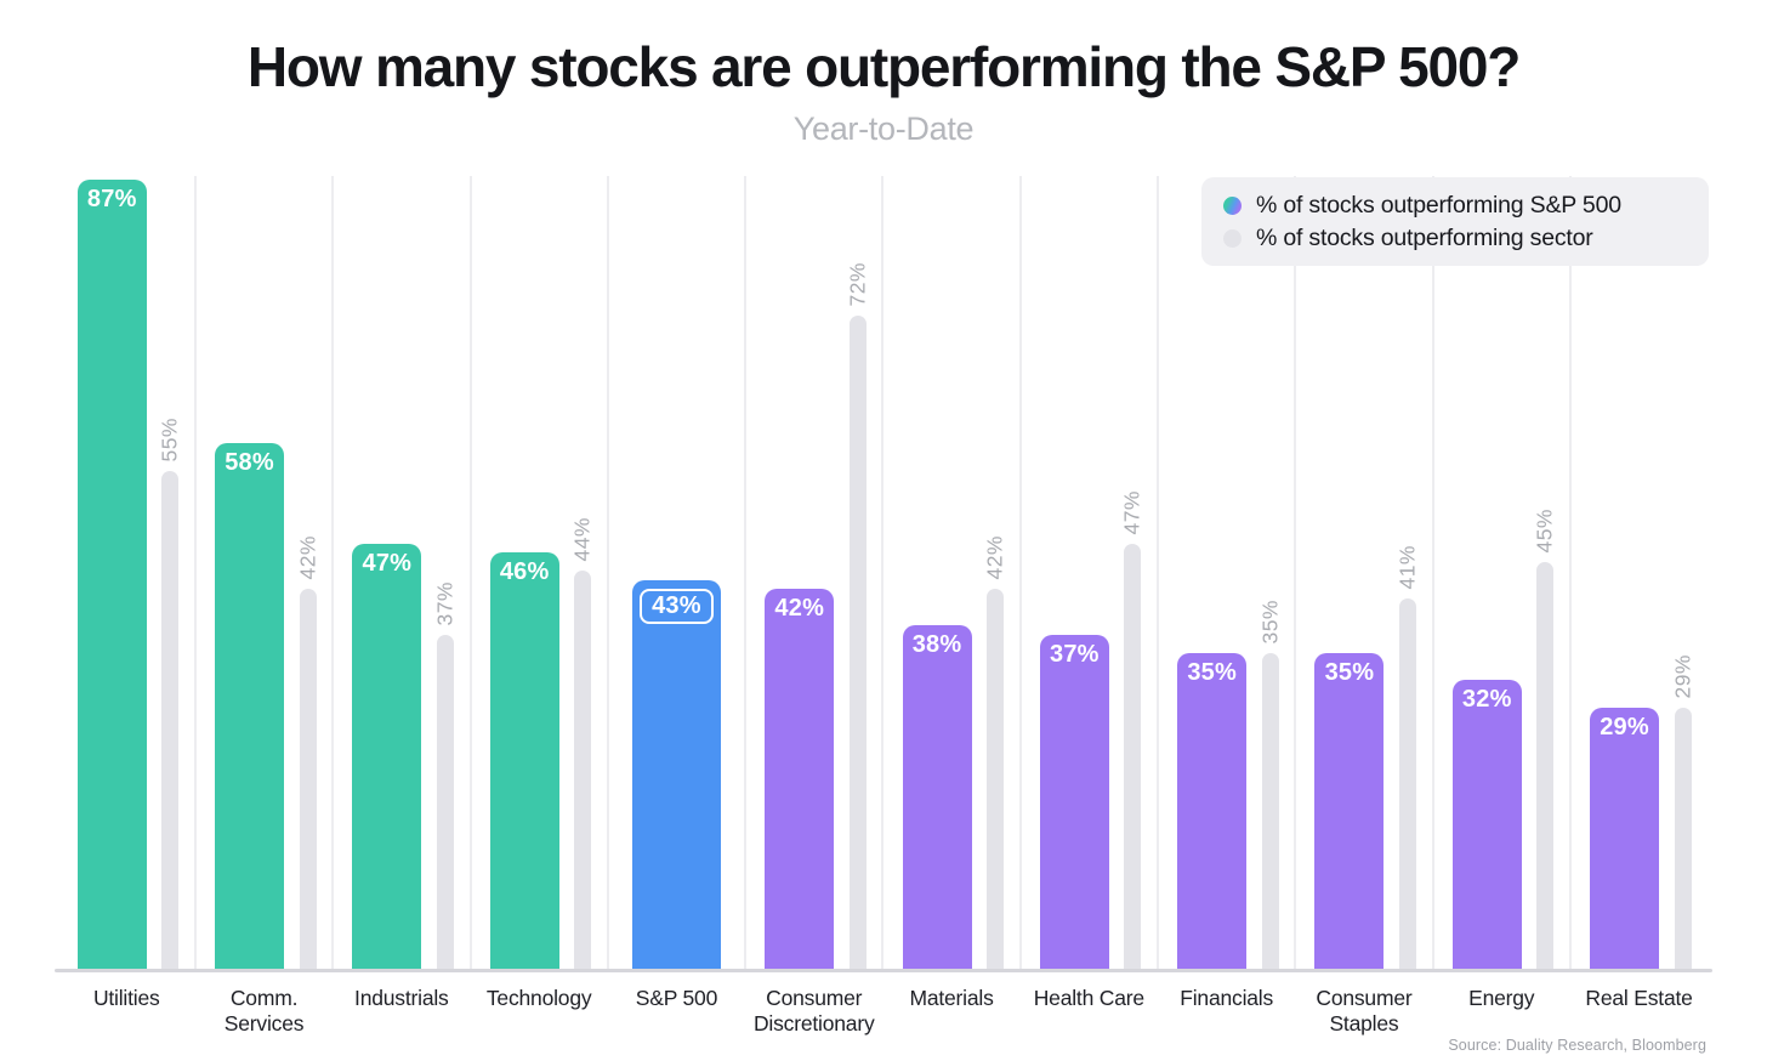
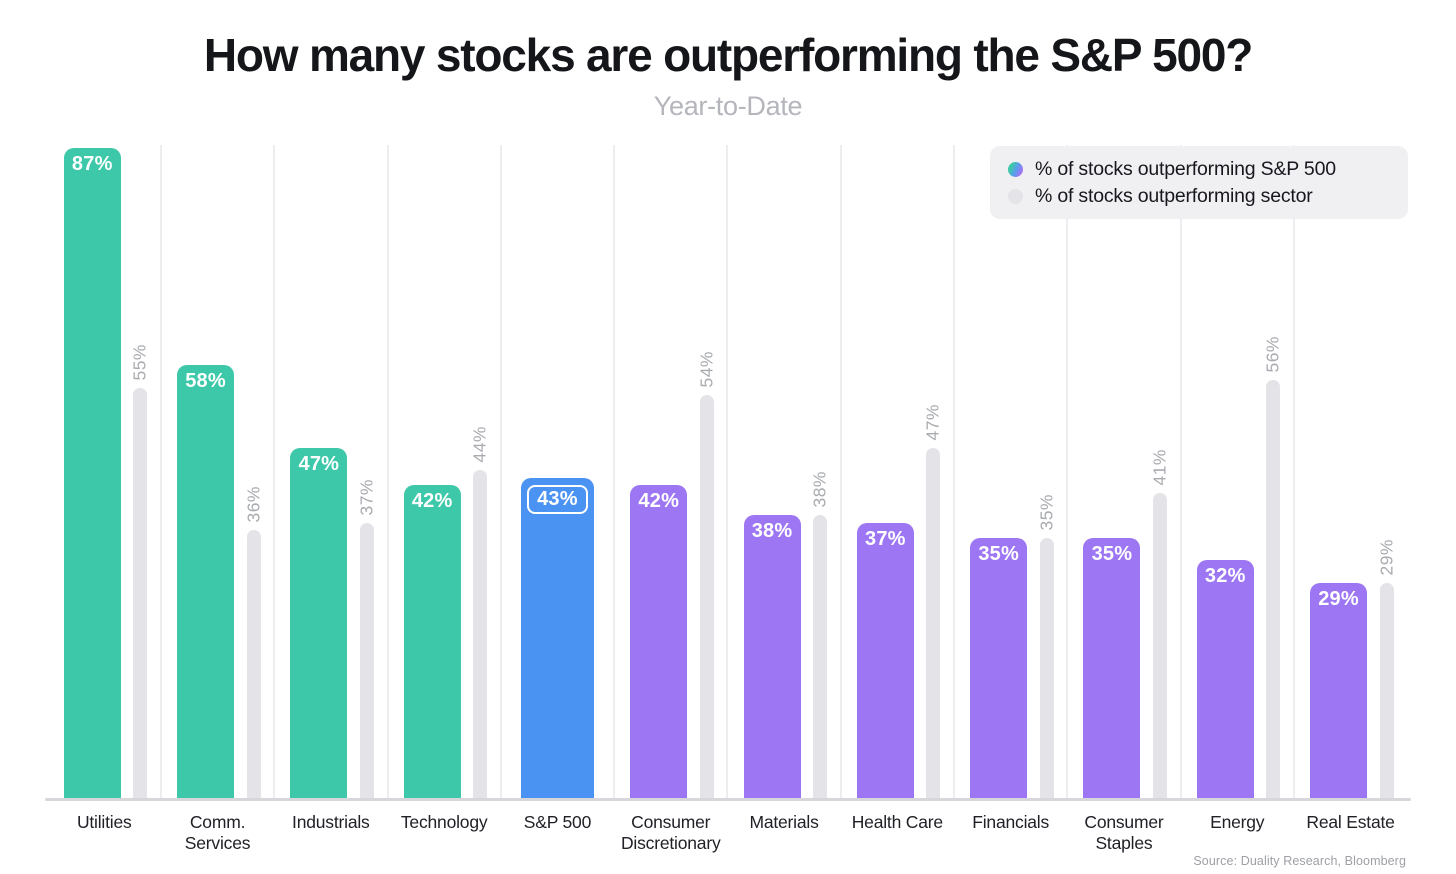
% of stocks outperforming sector/Comm. Services: 42% -> 36%
% of stocks outperforming S&P 500/Technology: 46% -> 42%
% of stocks outperforming sector/Consumer Discretionary: 72% -> 54%
% of stocks outperforming sector/Materials: 42% -> 38%
% of stocks outperforming sector/Energy: 45% -> 56%
